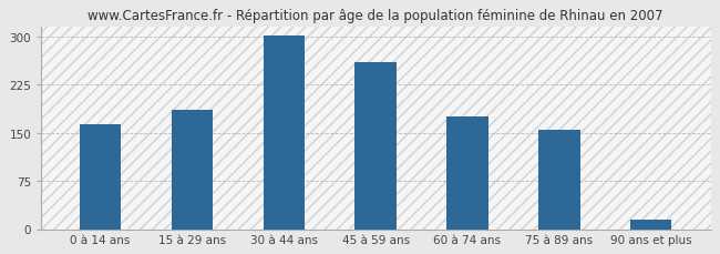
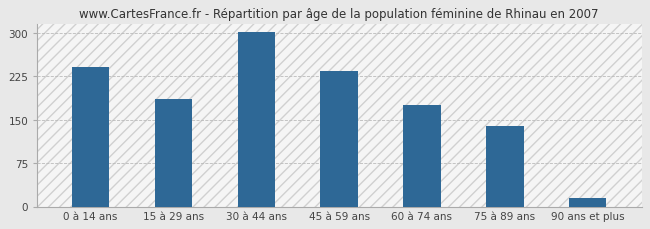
0 à 14 ans: 164 -> 242
45 à 59 ans: 260 -> 235
75 à 89 ans: 154 -> 140
